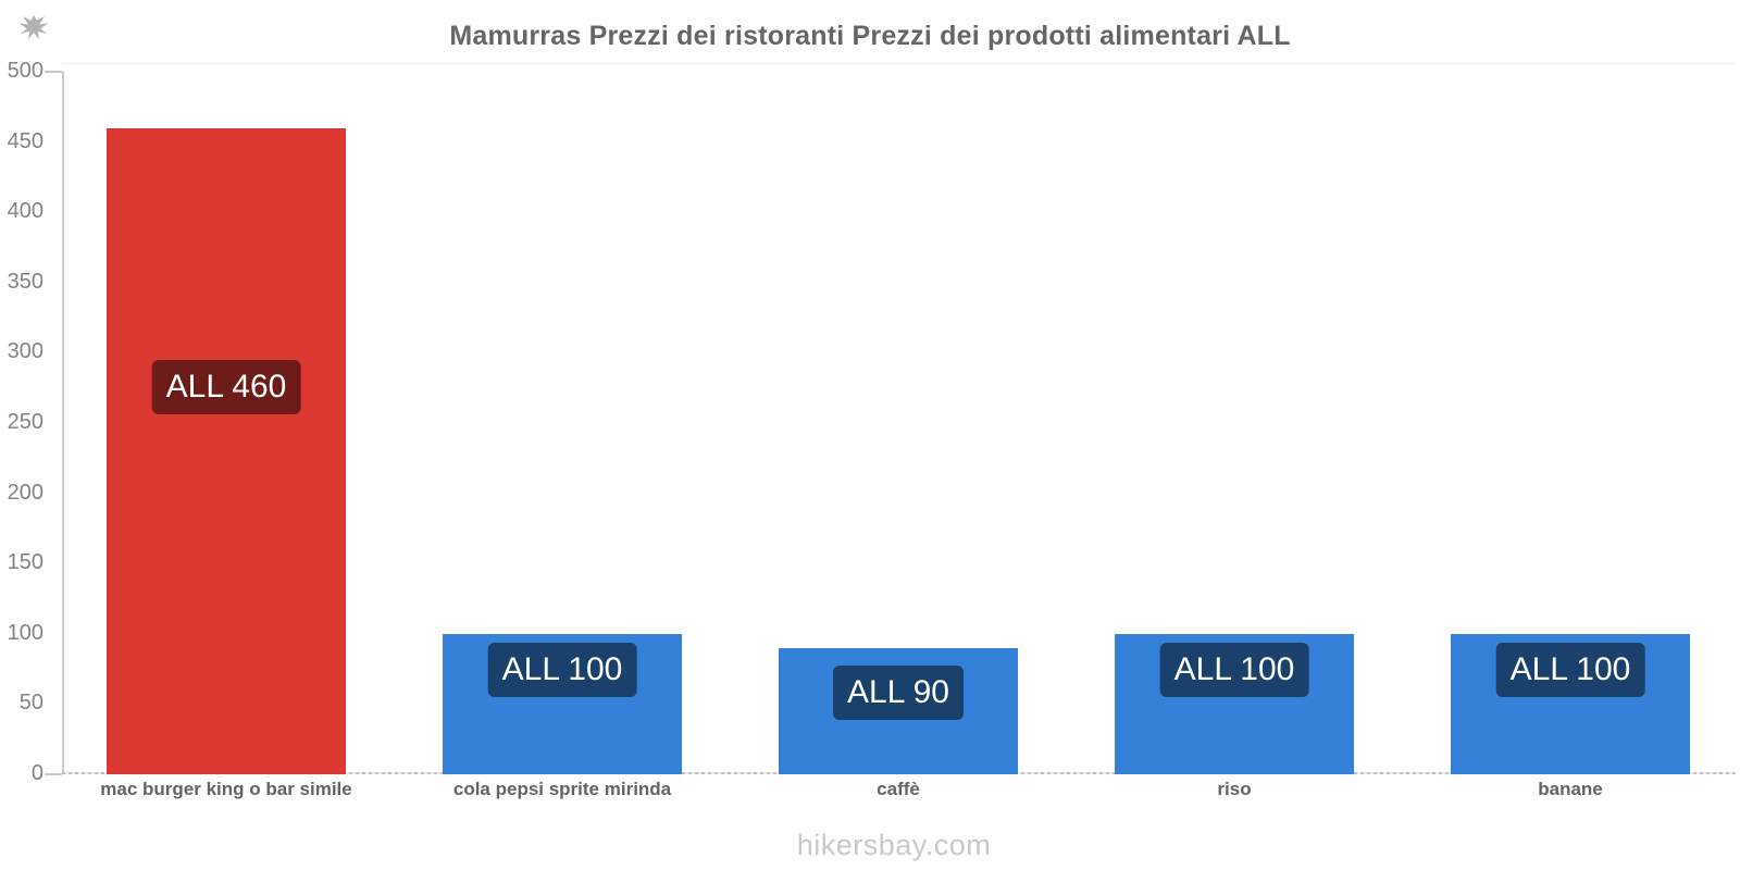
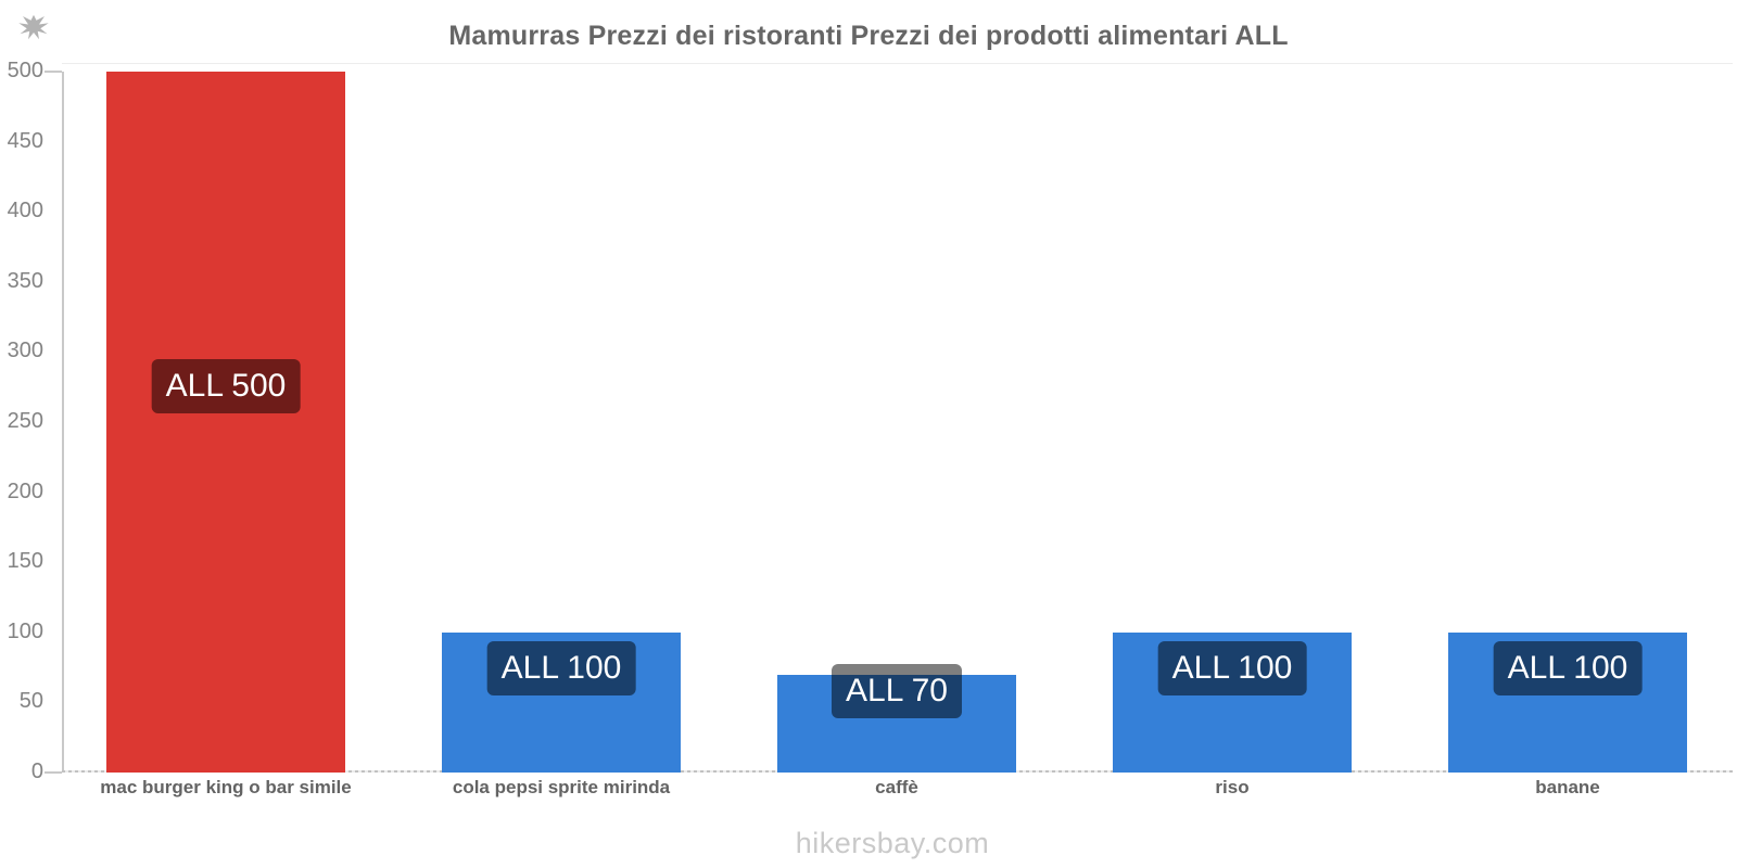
mac burger king o bar simile: 460 -> 500
caffè: 90 -> 70
